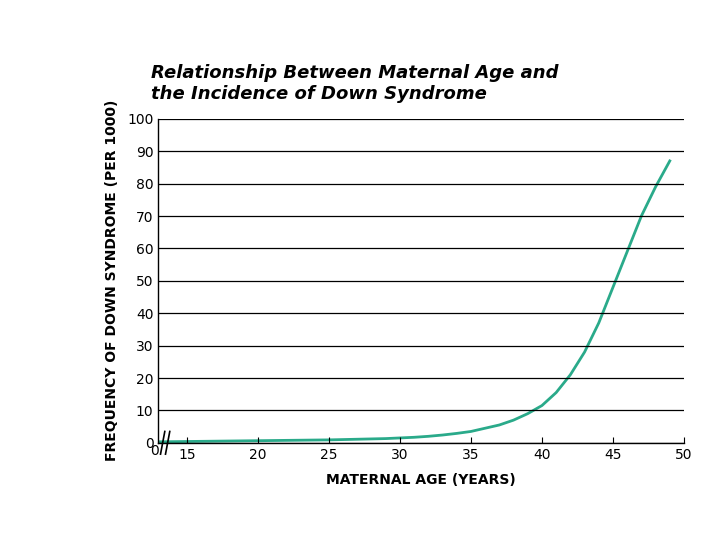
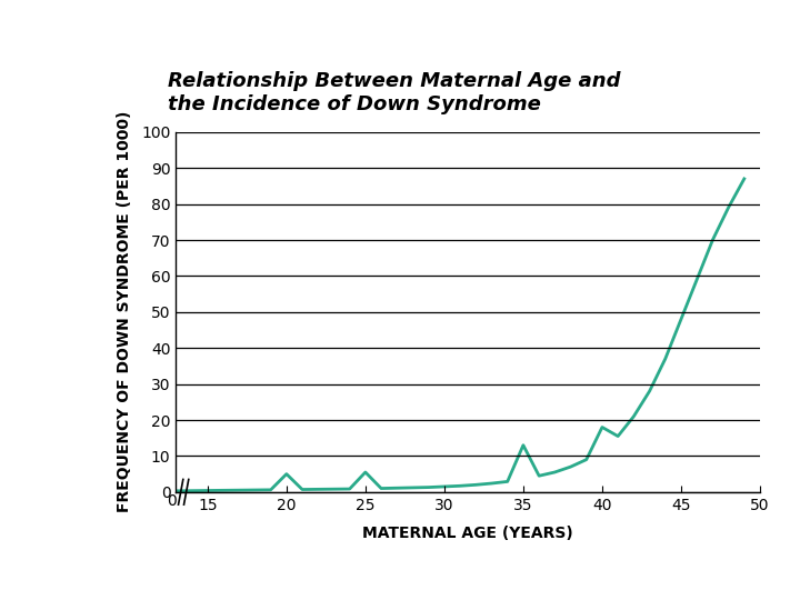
20: 0.7 -> 5.0
25: 0.9 -> 5.5
35: 3.5 -> 13.0
40: 11.5 -> 18.0
